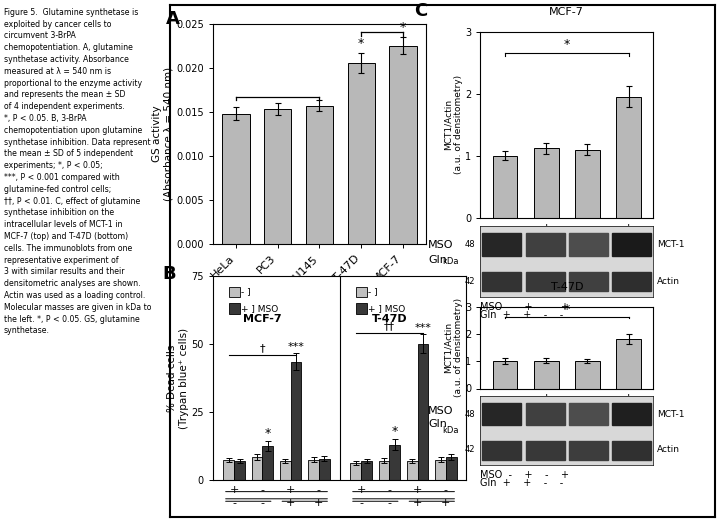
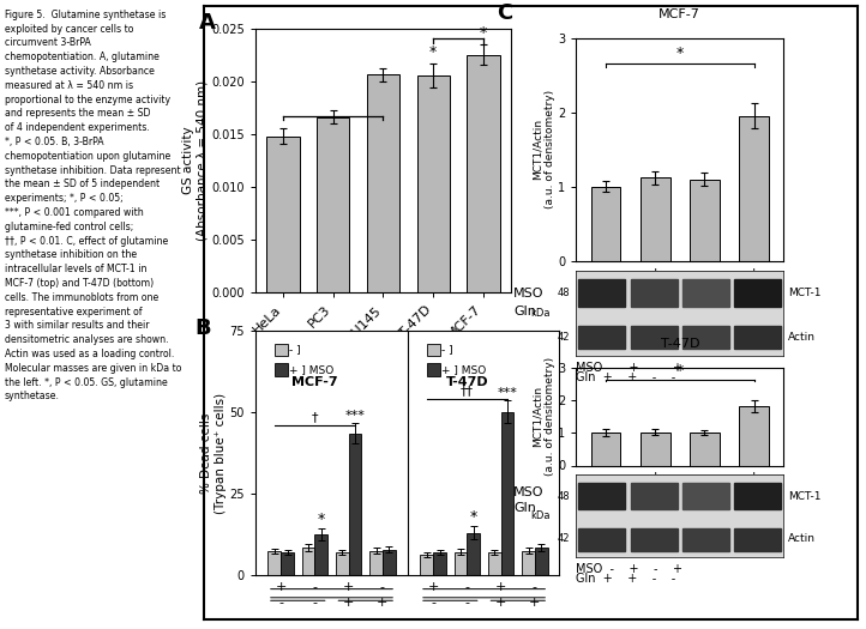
PC3: 0.0153 -> 0.0166
DU145: 0.0157 -> 0.0206
